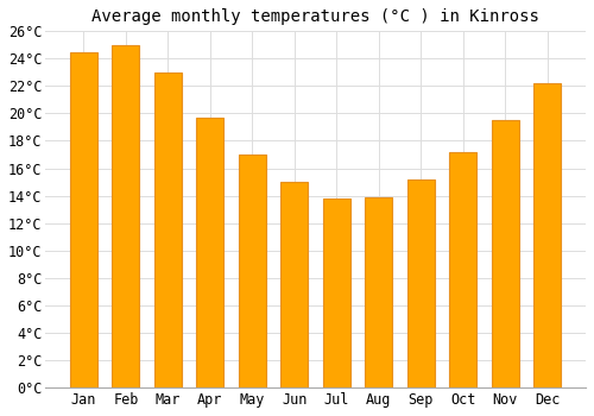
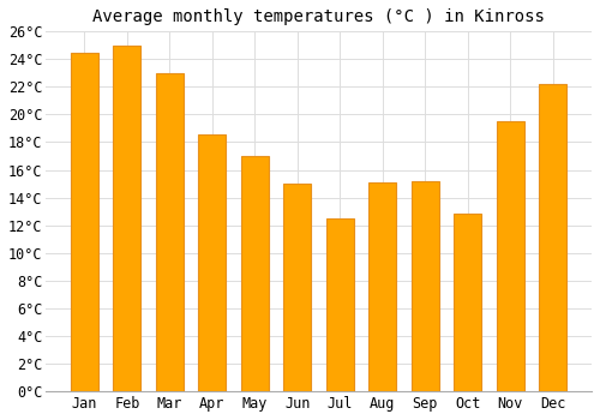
Apr: 19.7°C -> 18.6°C
Jul: 13.8°C -> 12.5°C
Aug: 13.9°C -> 15.1°C
Oct: 17.2°C -> 12.8°C
